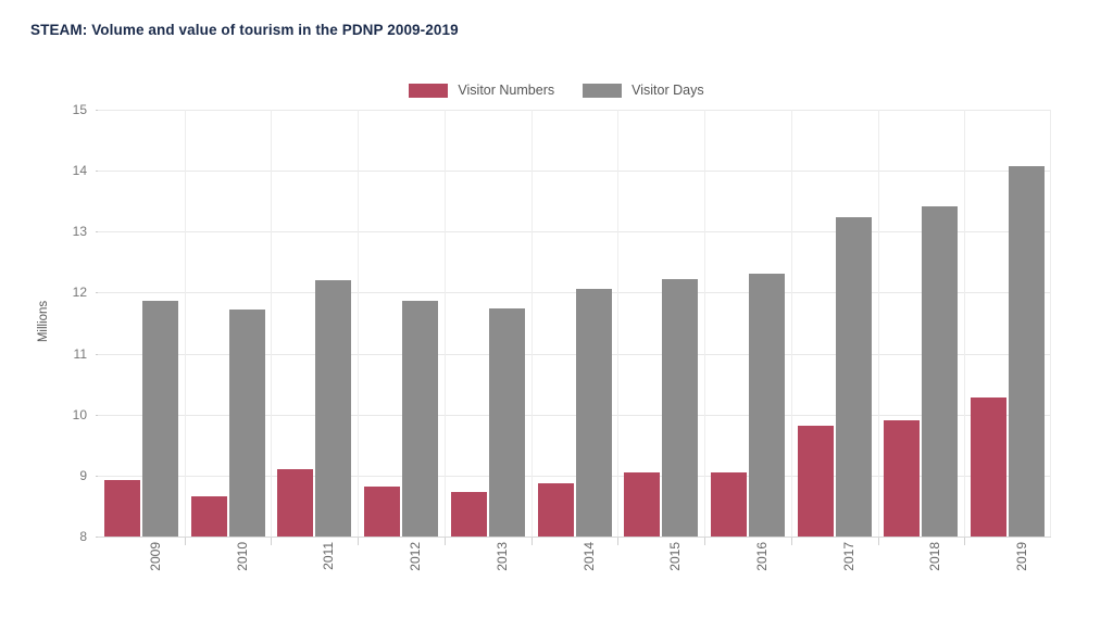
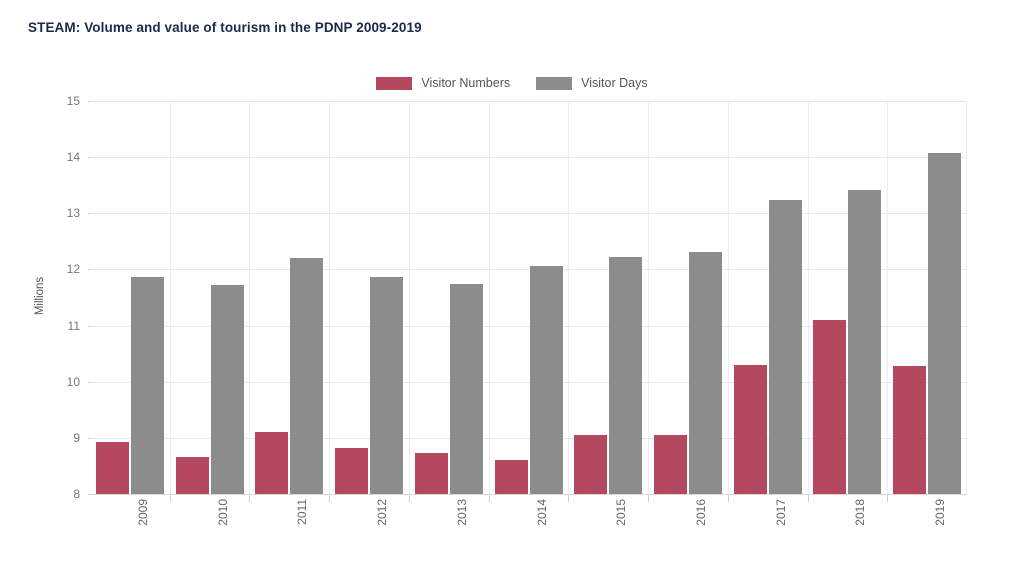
Visitor Numbers/2014: 8.9 -> 8.6
Visitor Numbers/2017: 9.8 -> 10.3
Visitor Numbers/2018: 9.9 -> 11.1
